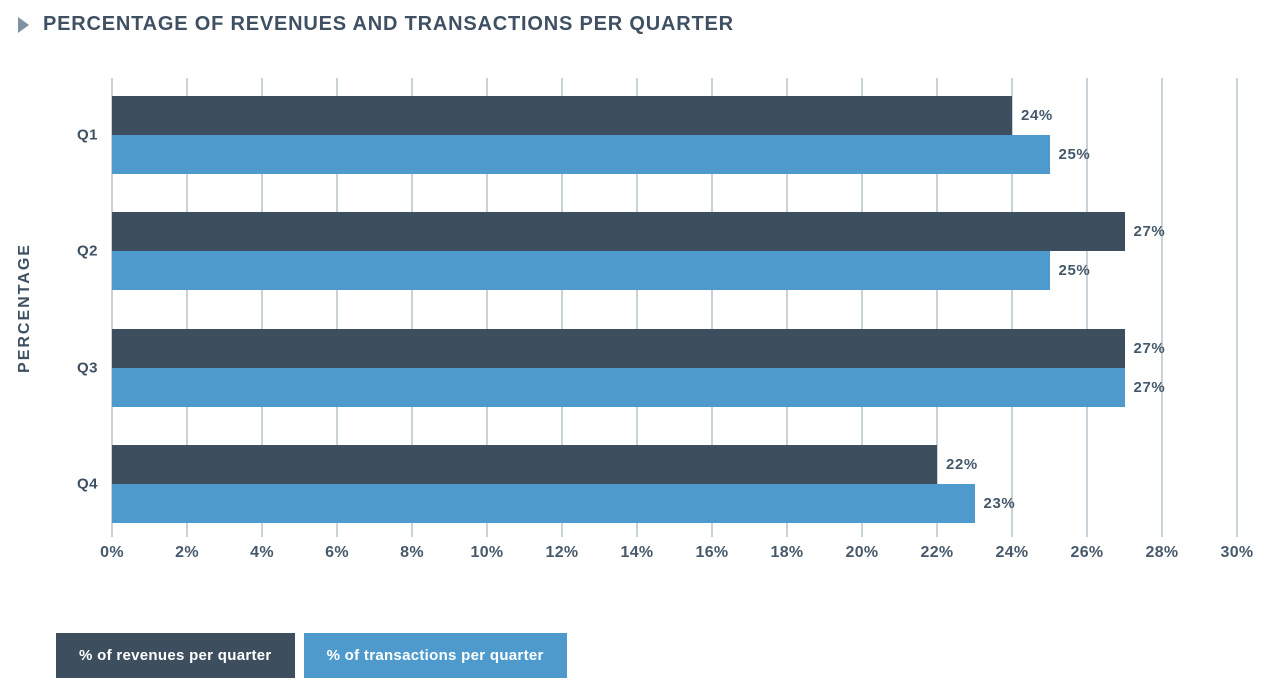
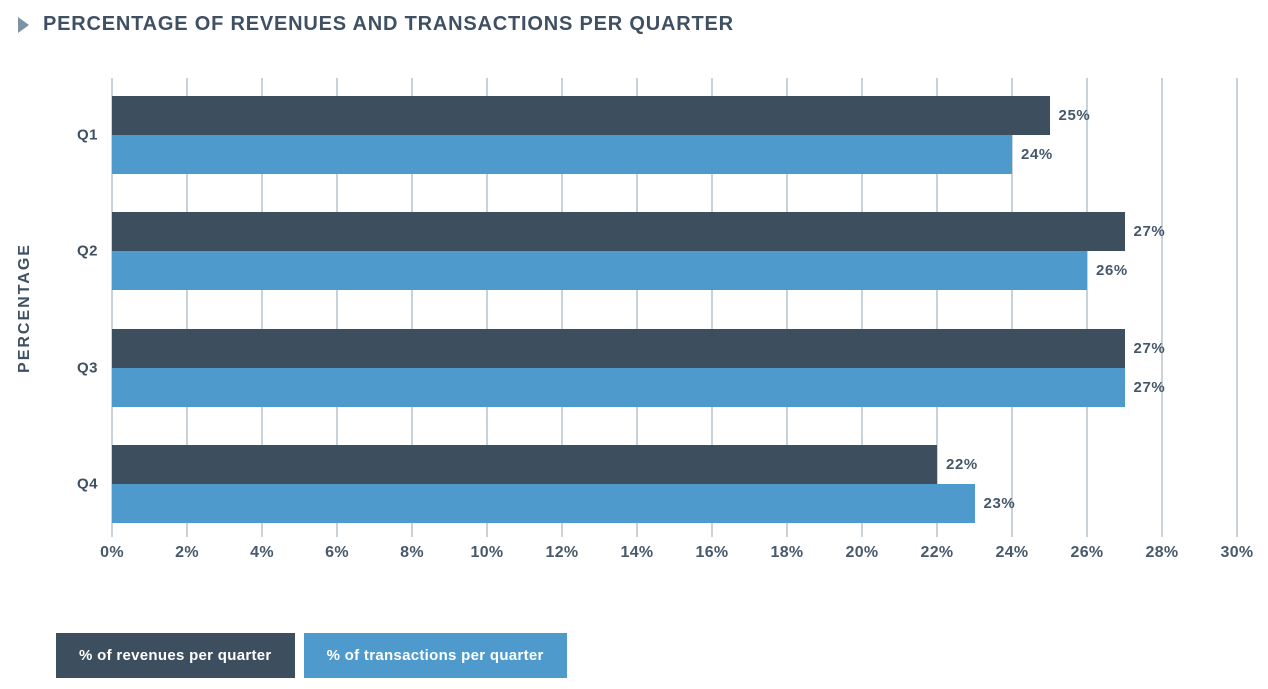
% of revenues per quarter/Q1: 24% -> 25%
% of transactions per quarter/Q1: 25% -> 24%
% of transactions per quarter/Q2: 25% -> 26%
